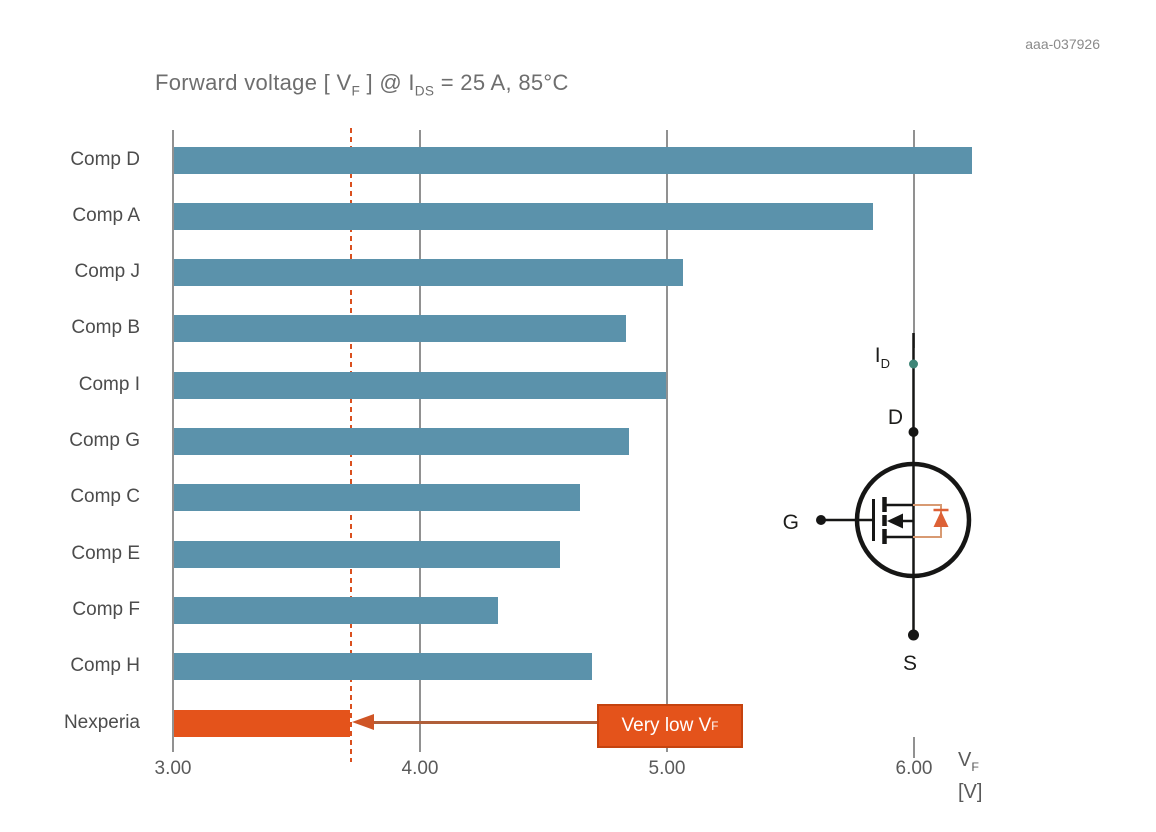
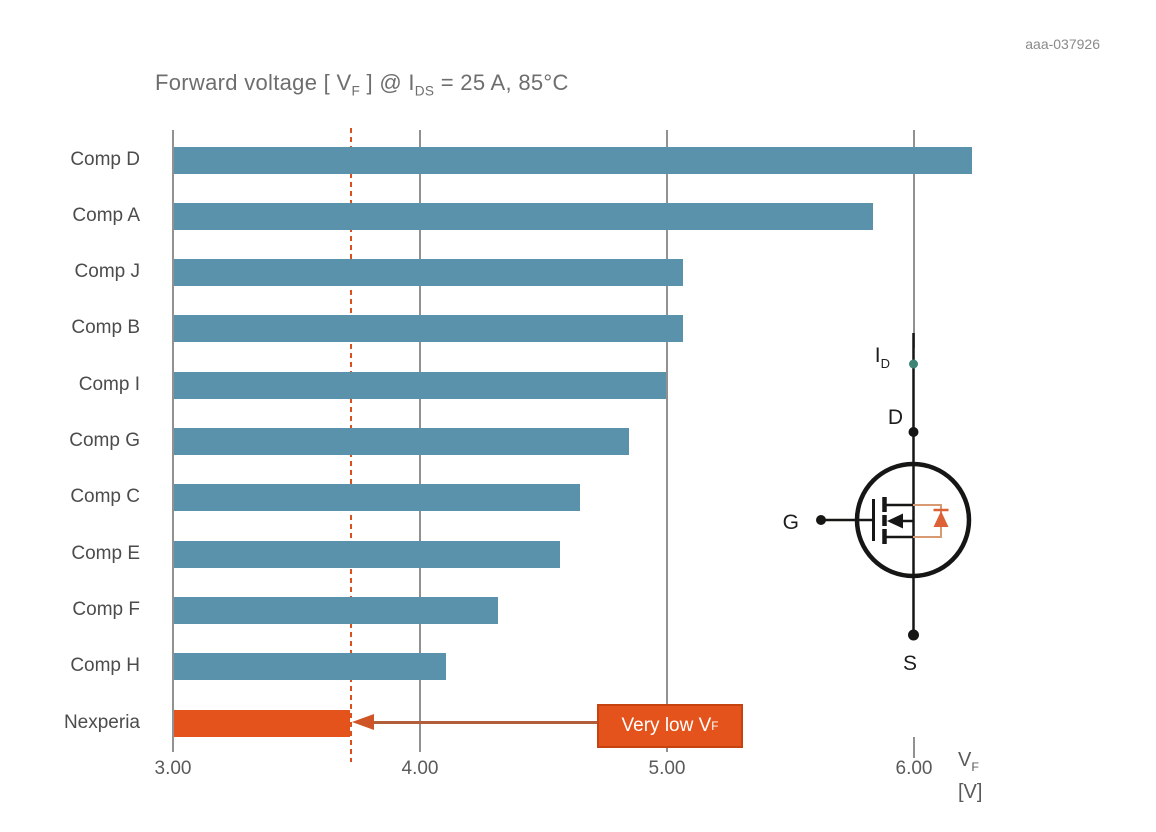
Comp B: 4.84 -> 5.07
Comp H: 4.70 -> 4.11
